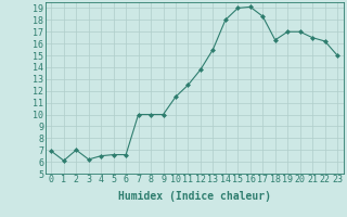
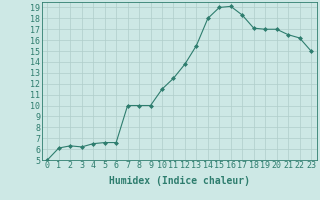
0: 6.9 -> 5.0
2: 7.0 -> 6.3
18: 16.3 -> 17.1
